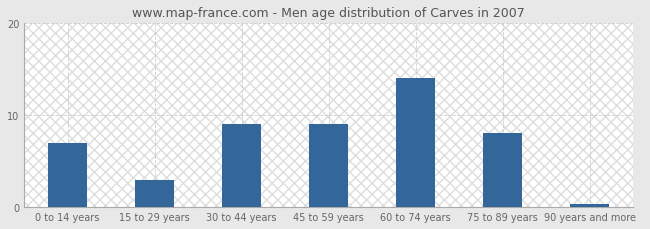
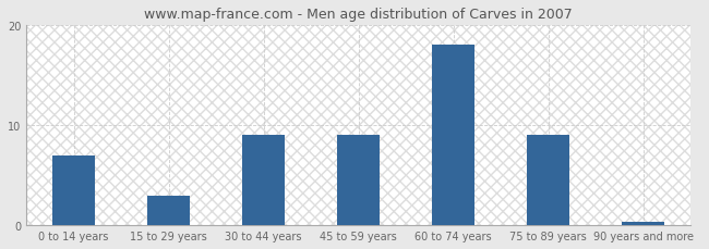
60 to 74 years: 14.0 -> 18.0
75 to 89 years: 8.0 -> 9.0
